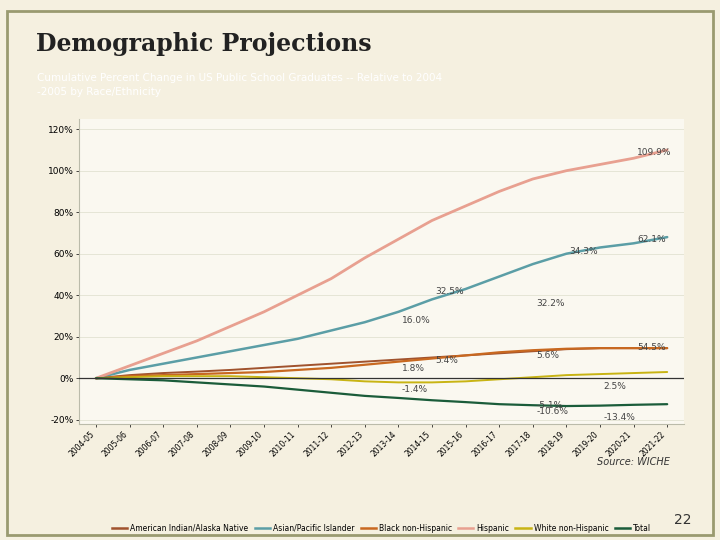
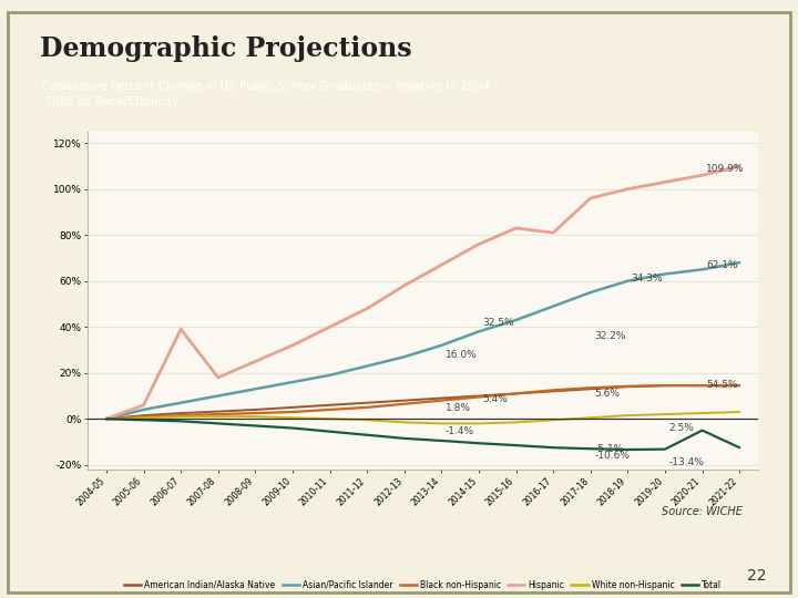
Hispanic/2006-07: 12% -> 39%
Hispanic/2016-17: 90% -> 81%
Total/2020-21: -12.8% -> -5.0%
